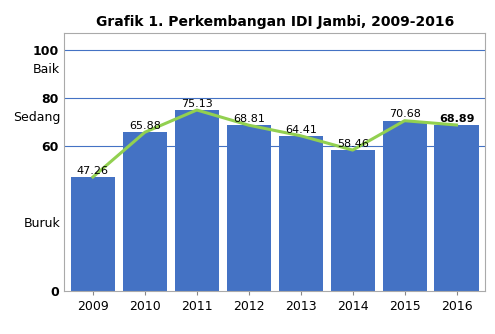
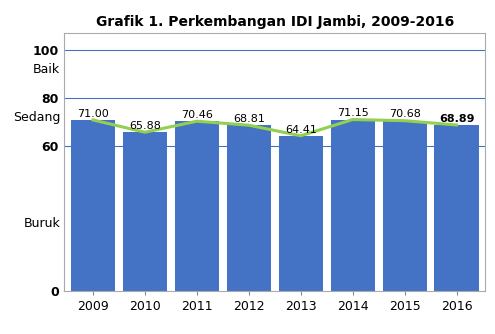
2009: 47.26 -> 71.00
2011: 75.13 -> 70.46
2014: 58.46 -> 71.15
